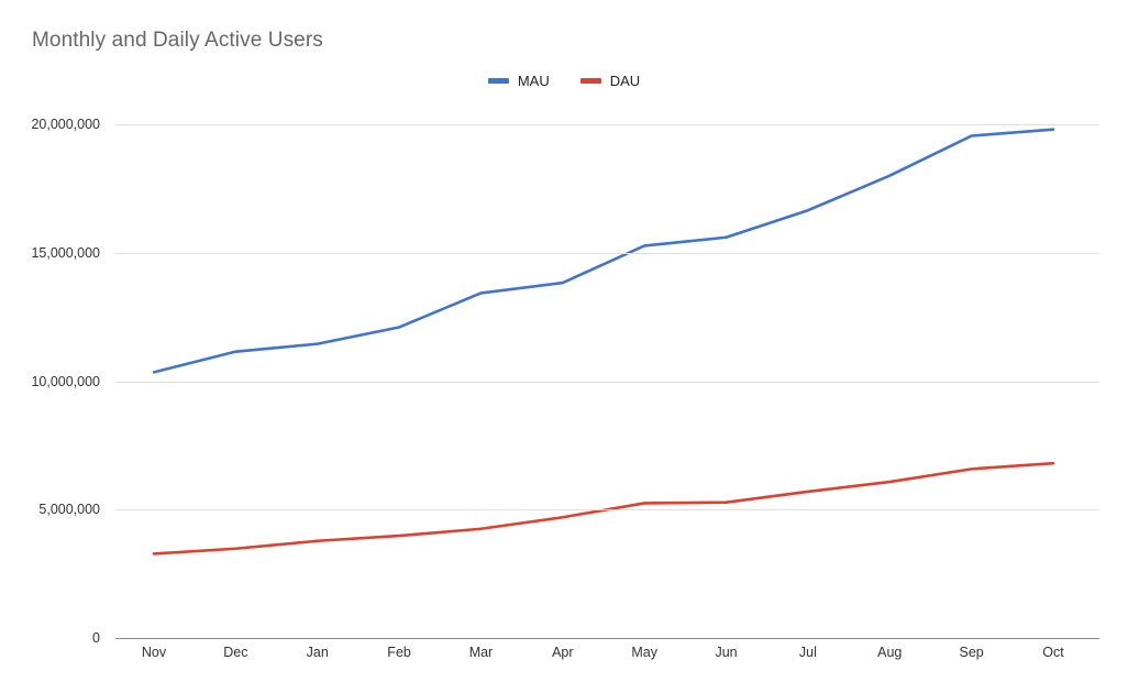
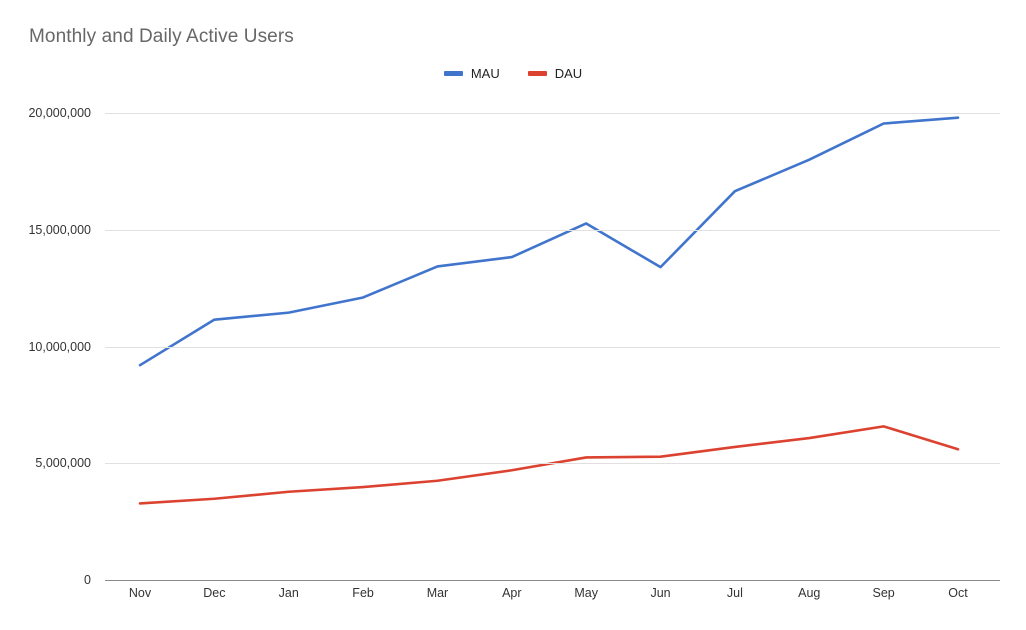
MAU/Nov: 10400000 -> 9200000
MAU/Jun: 15600000 -> 13400000
DAU/Oct: 6800000 -> 5600000
